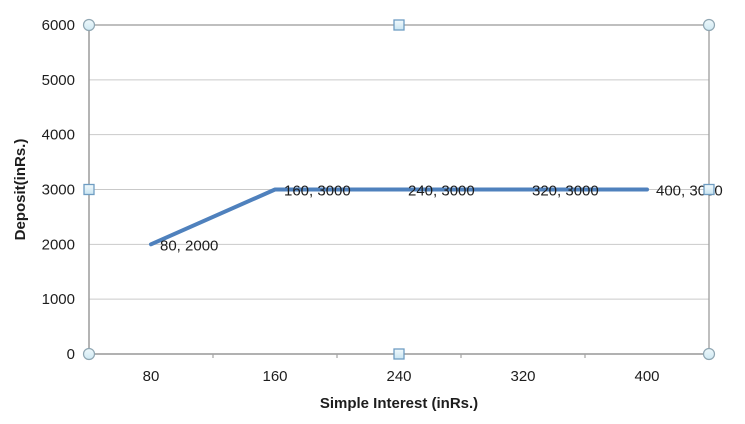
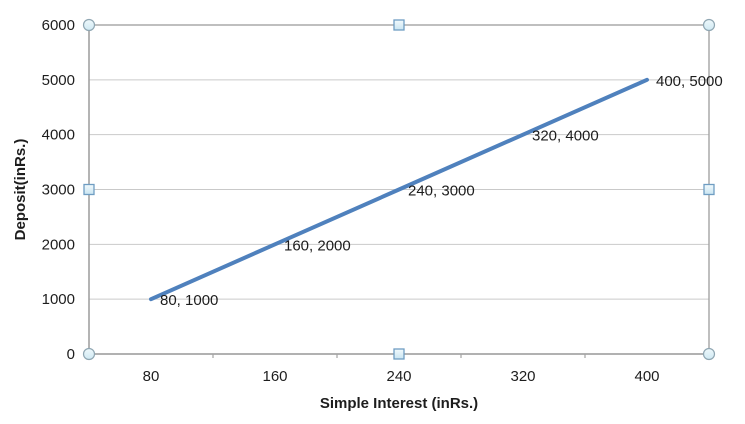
80: 2000 -> 1000
160: 3000 -> 2000
320: 3000 -> 4000
400: 3000 -> 5000
